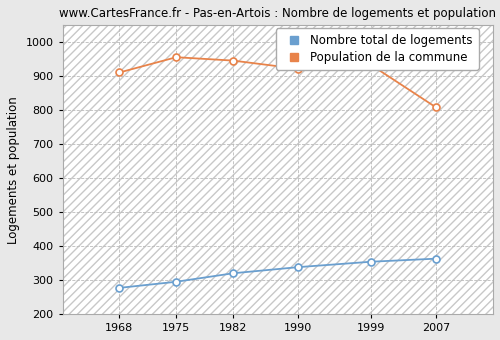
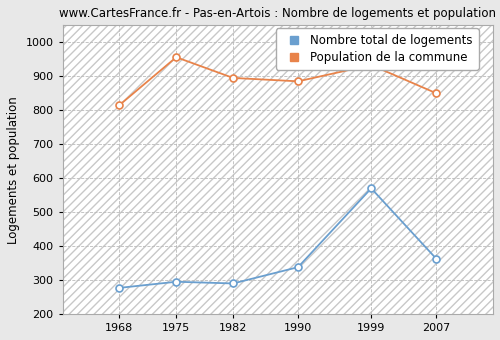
Population de la commune/1968: 911 -> 815
Nombre total de logements/1982: 320 -> 290
Population de la commune/1982: 946 -> 895
Population de la commune/1990: 922 -> 885
Nombre total de logements/1999: 354 -> 570
Population de la commune/2007: 808 -> 850
